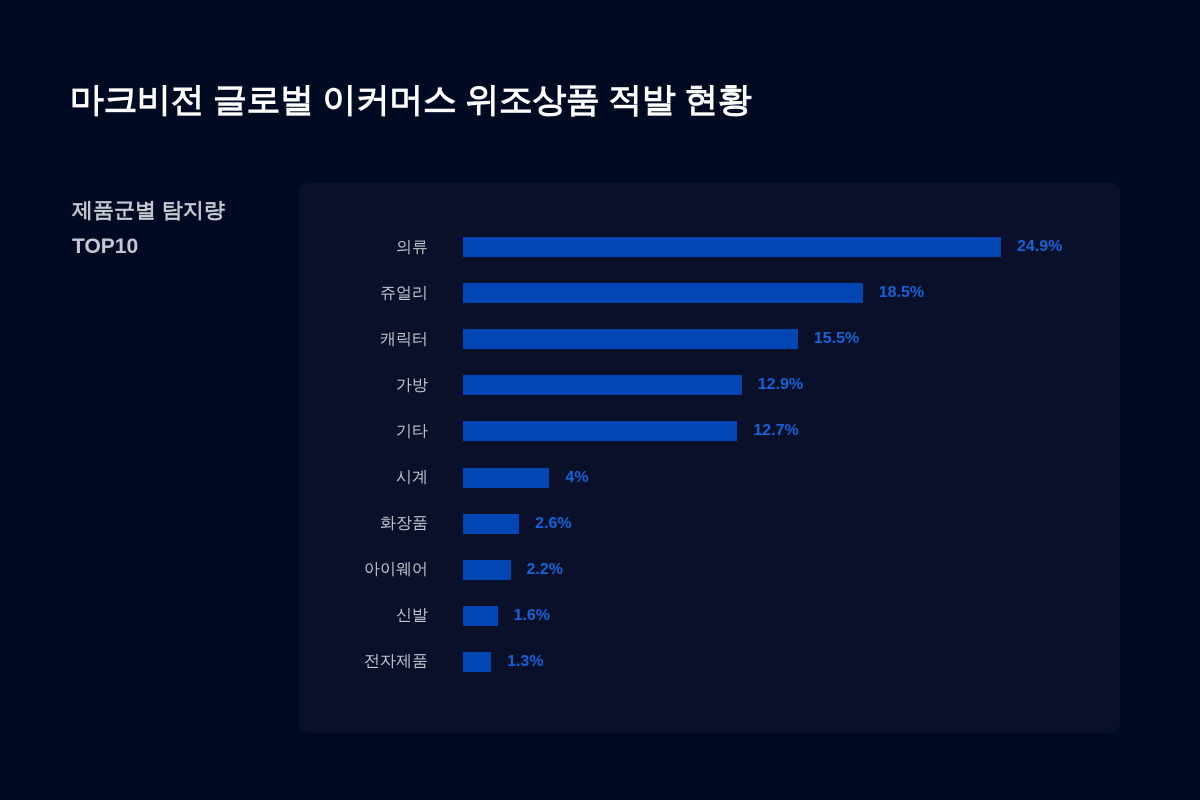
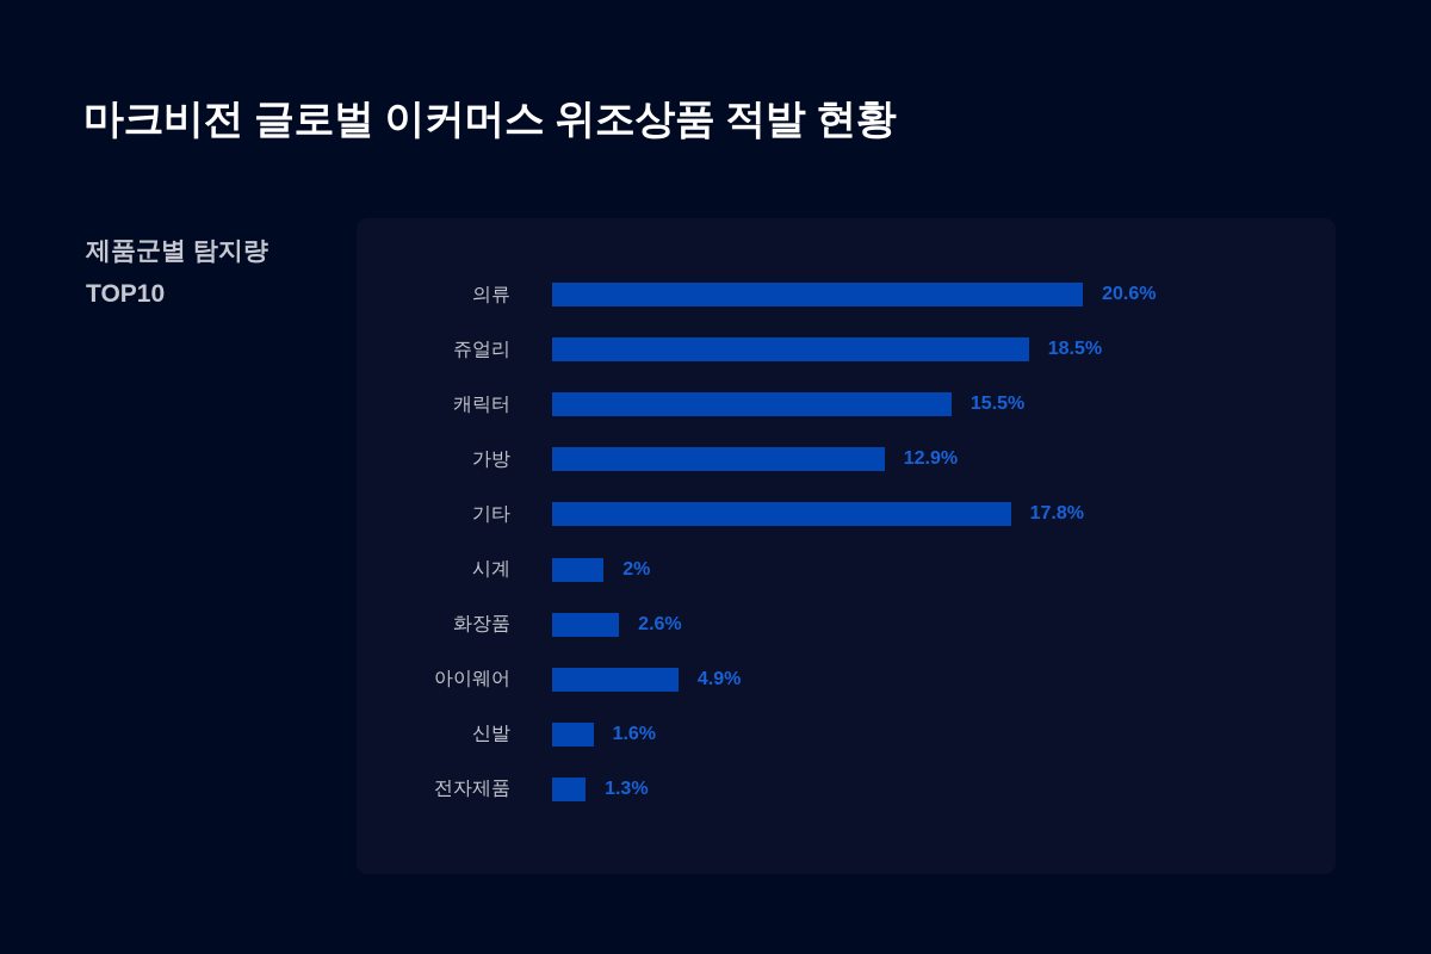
의류: 24.9% -> 20.6%
기타: 12.7% -> 17.8%
시계: 4% -> 2%
아이웨어: 2.2% -> 4.9%
